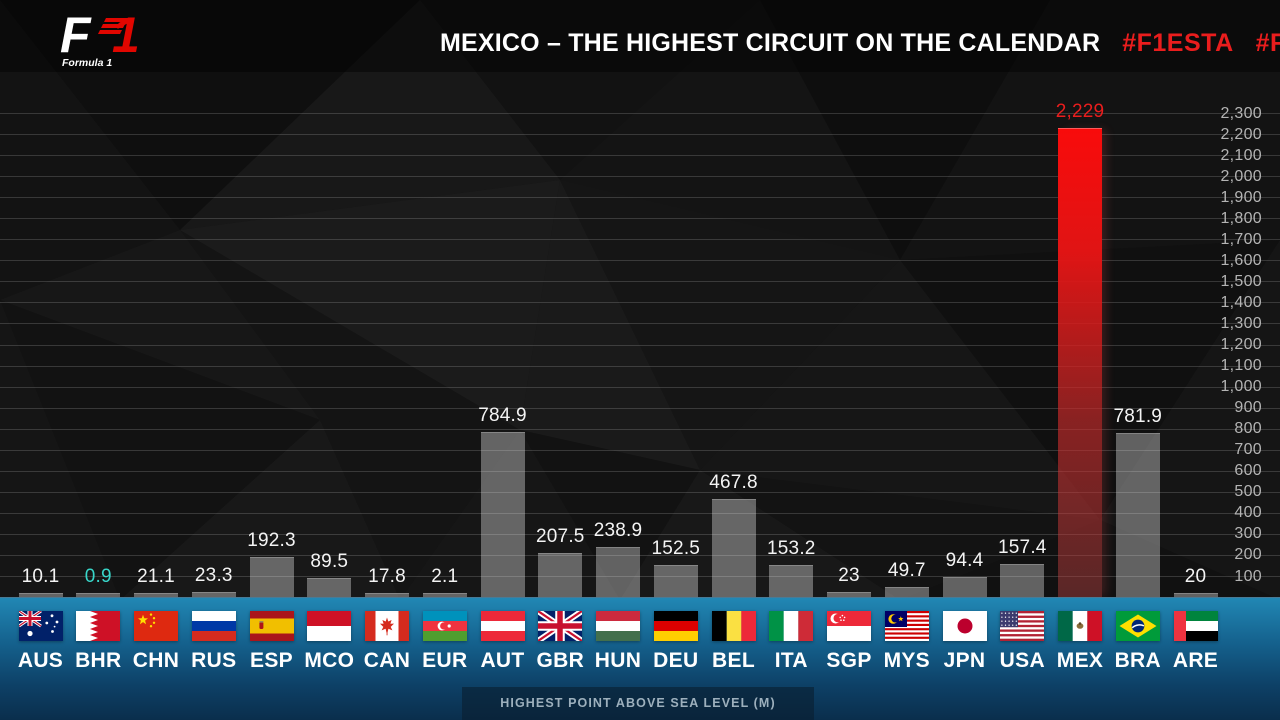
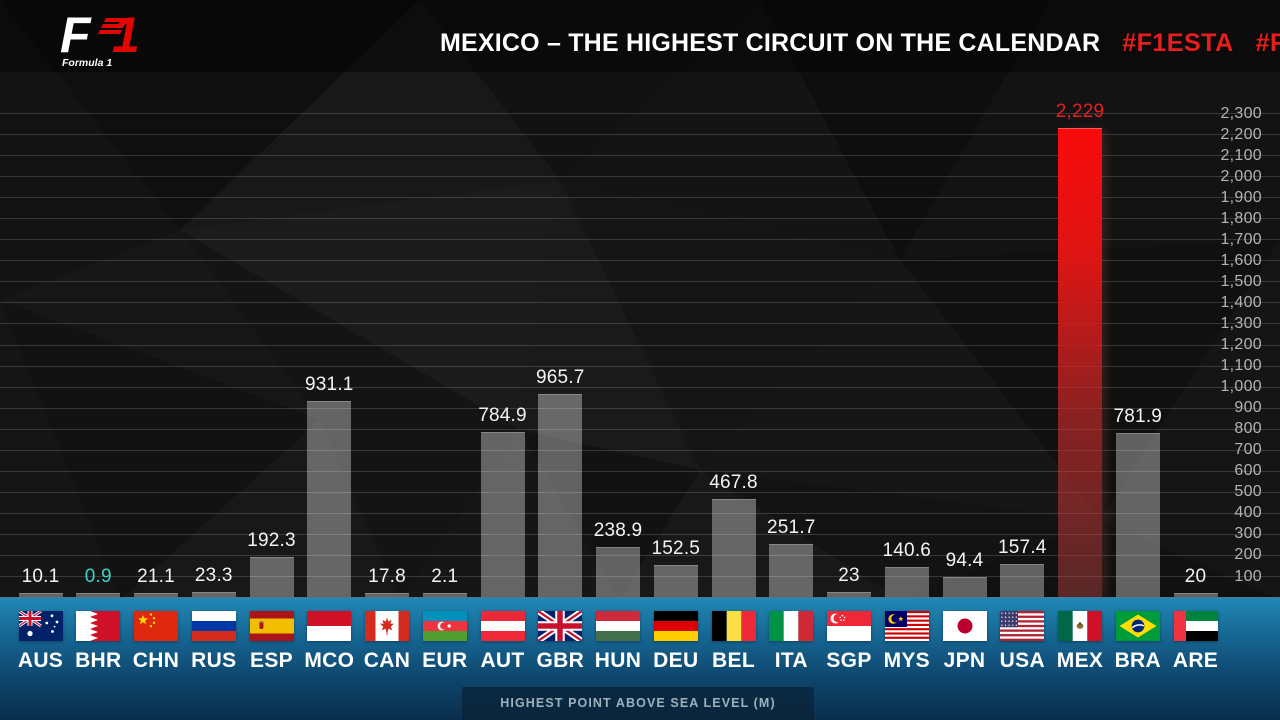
MCO: 89.5 -> 931.1
GBR: 207.5 -> 965.7
ITA: 153.2 -> 251.7
MYS: 49.7 -> 140.6
